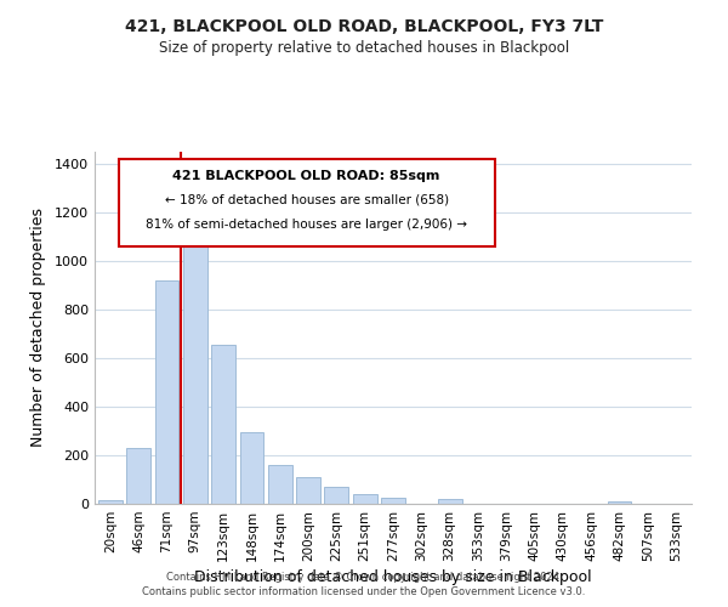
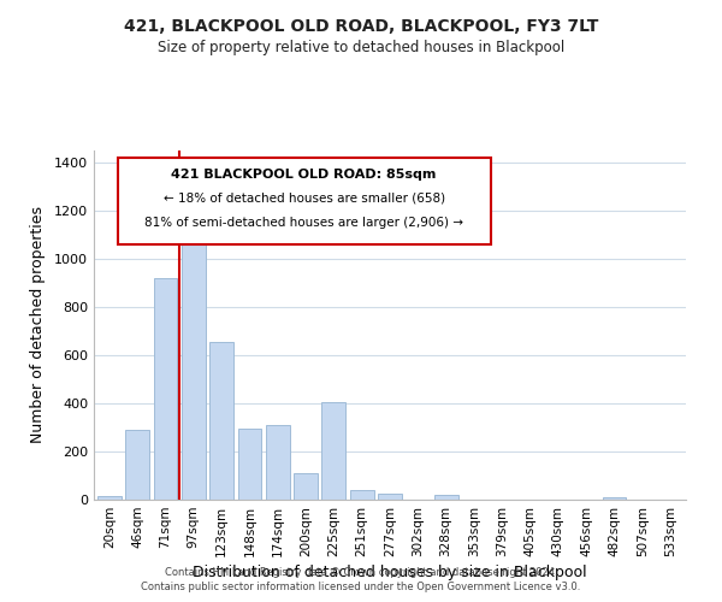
46sqm: 230 -> 290
174sqm: 160 -> 310
225sqm: 72 -> 405
